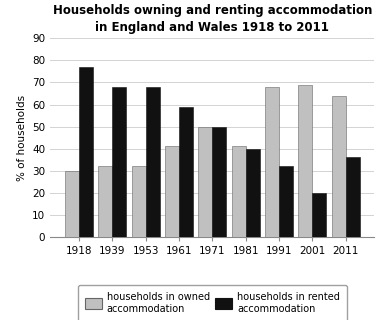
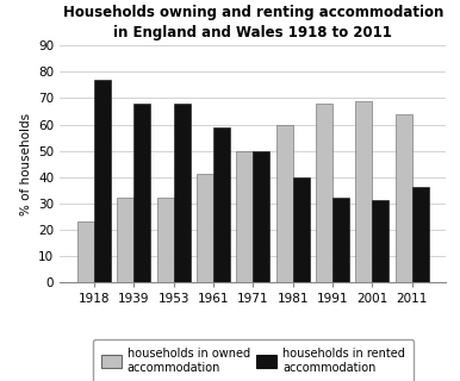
households in owned accommodation/1918: 30 -> 23
households in owned accommodation/1981: 41 -> 60
households in rented accommodation/2001: 20 -> 31
